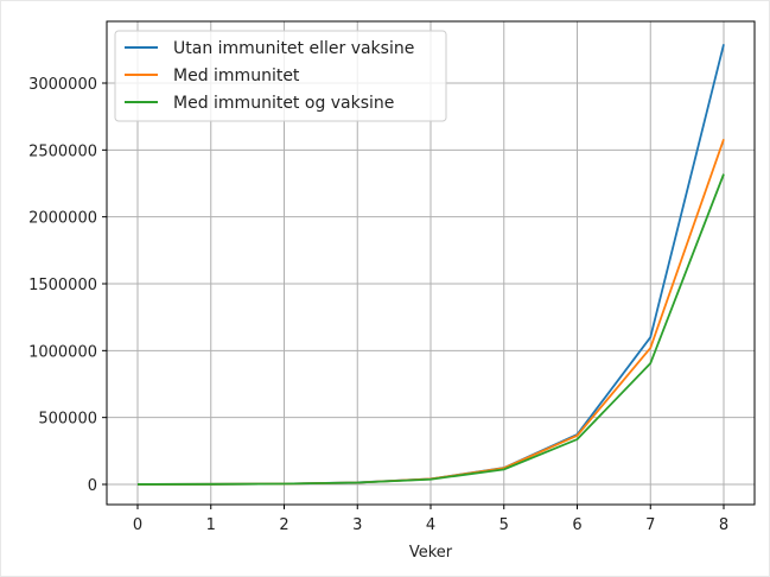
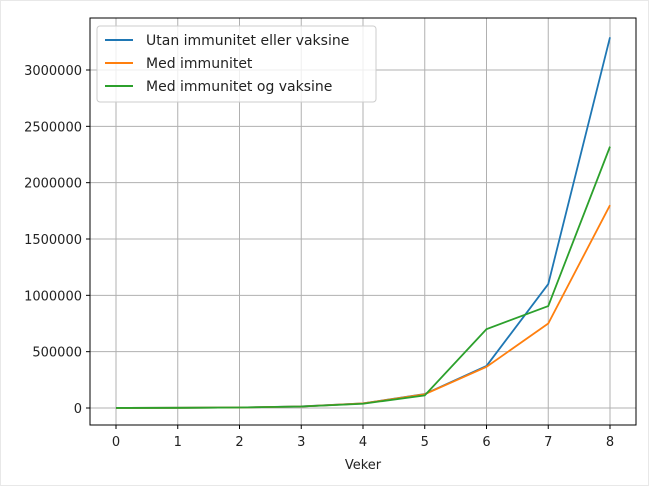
Med immunitet og vaksine/6: 340000 -> 700000
Med immunitet/7: 1020000 -> 750000
Med immunitet/8: 2580000 -> 1800000
